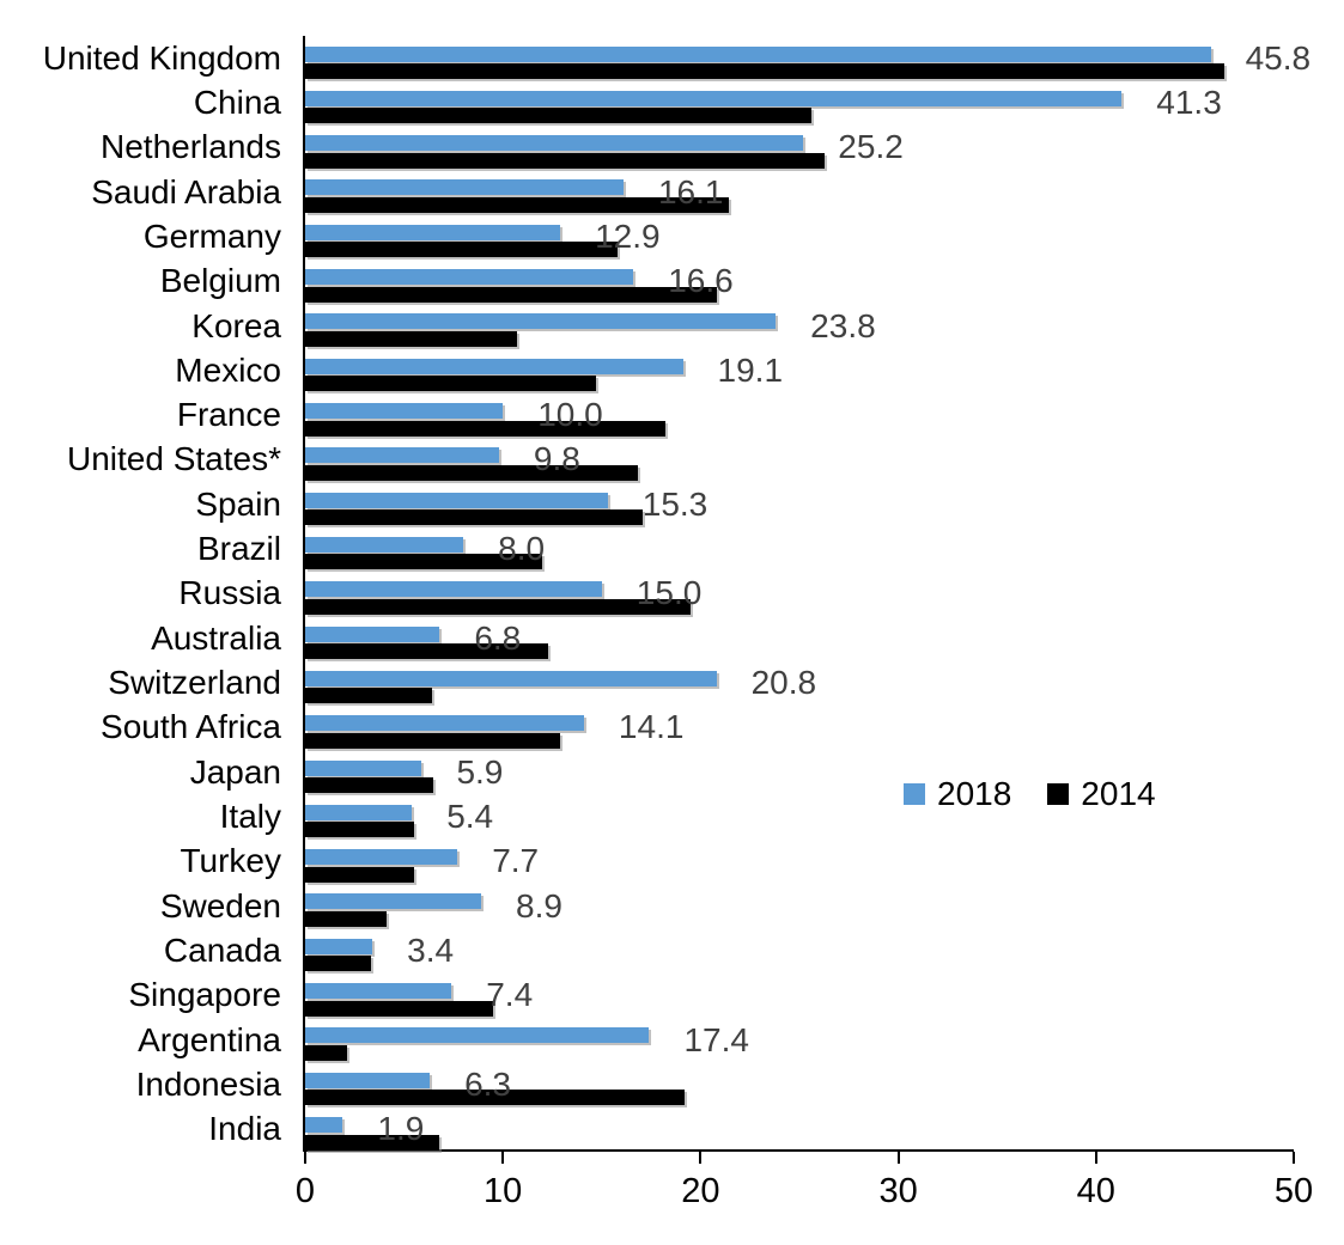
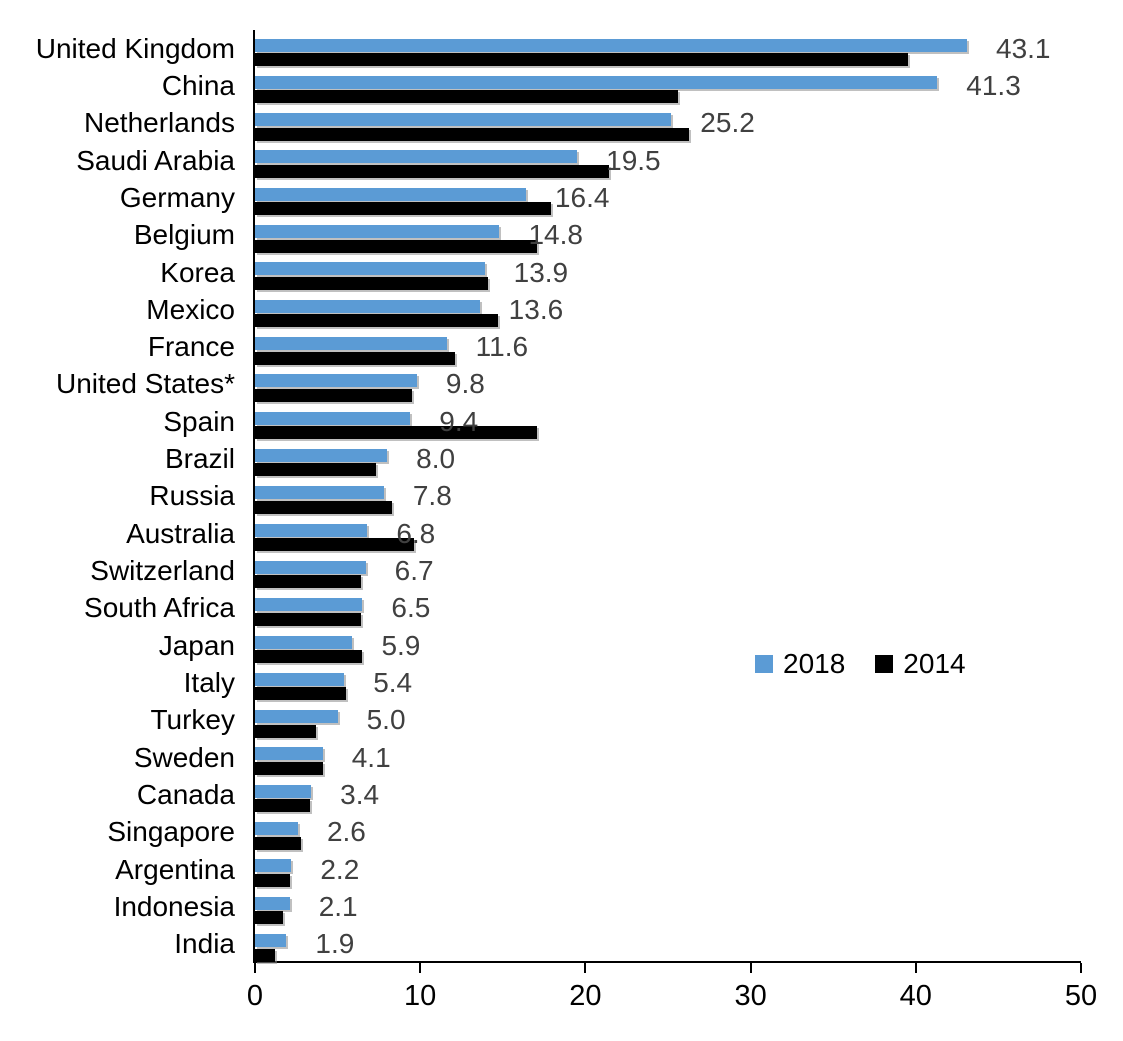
2018/United Kingdom: 45.8 -> 43.1
2014/United Kingdom: 46.5 -> 39.5
2018/Saudi Arabia: 16.1 -> 19.5
2018/Germany: 12.9 -> 16.4
2014/Germany: 15.8 -> 17.9
2018/Belgium: 16.6 -> 14.8
2014/Belgium: 20.8 -> 17.1
2018/Korea: 23.8 -> 13.9
2014/Korea: 10.7 -> 14.1
2018/Mexico: 19.1 -> 13.6
2018/France: 10.0 -> 11.6
2014/France: 18.2 -> 12.1
2014/United States*: 16.8 -> 9.5
2018/Spain: 15.3 -> 9.4
2014/Brazil: 12.0 -> 7.3
2018/Russia: 15.0 -> 7.8
2014/Russia: 19.5 -> 8.3
2014/Australia: 12.3 -> 9.6
2018/Switzerland: 20.8 -> 6.7
2018/South Africa: 14.1 -> 6.5
2014/South Africa: 12.9 -> 6.4
2018/Turkey: 7.7 -> 5.0
2014/Turkey: 5.5 -> 3.7
2018/Sweden: 8.9 -> 4.1
2018/Singapore: 7.4 -> 2.6
2014/Singapore: 9.5 -> 2.8
2018/Argentina: 17.4 -> 2.2
2018/Indonesia: 6.3 -> 2.1
2014/Indonesia: 19.2 -> 1.7
2014/India: 6.8 -> 1.2
